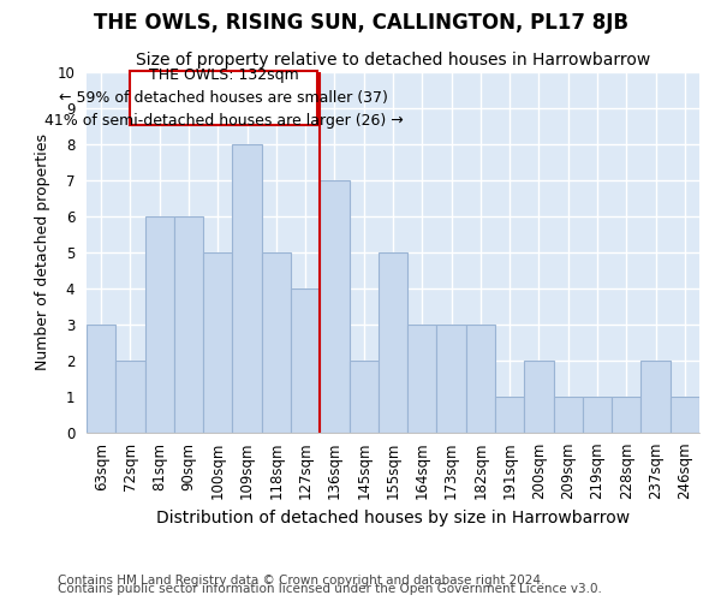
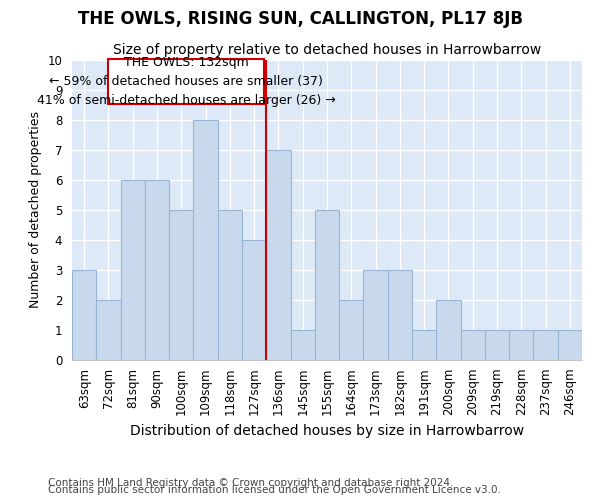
145sqm: 2 -> 1
164sqm: 3 -> 2
237sqm: 2 -> 1
